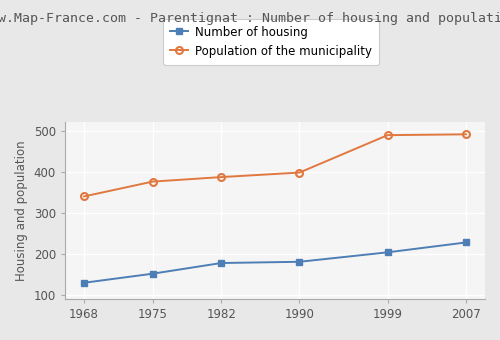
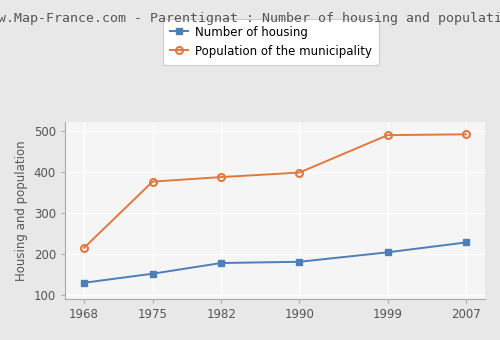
Population of the municipality/1968: 340 -> 215
